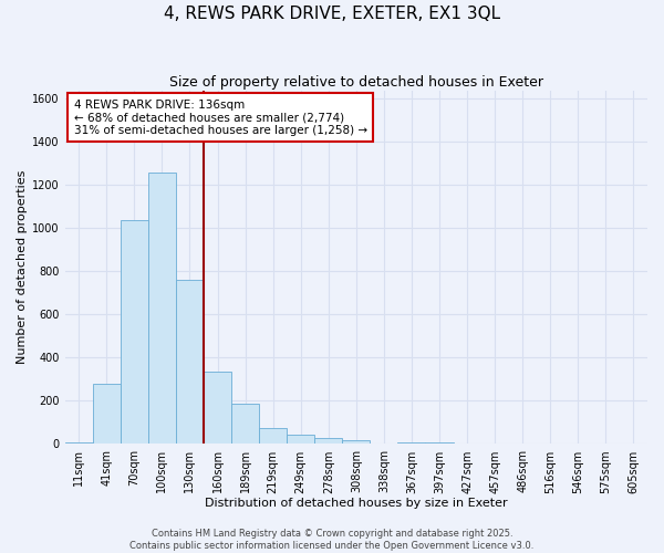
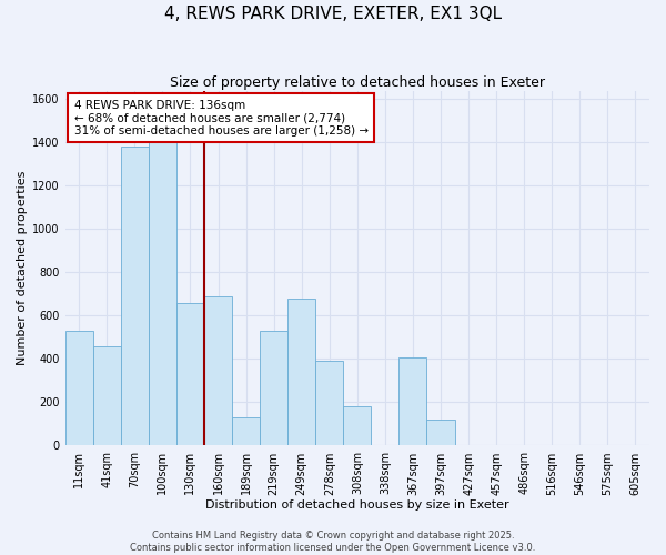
11sqm: 0 -> 530
41sqm: 280 -> 460
70sqm: 1040 -> 1380
100sqm: 1260 -> 1410
130sqm: 760 -> 660
160sqm: 340 -> 690
189sqm: 180 -> 130
219sqm: 80 -> 530
249sqm: 40 -> 680
278sqm: 30 -> 390
308sqm: 20 -> 180
367sqm: 10 -> 410
397sqm: 0 -> 120
